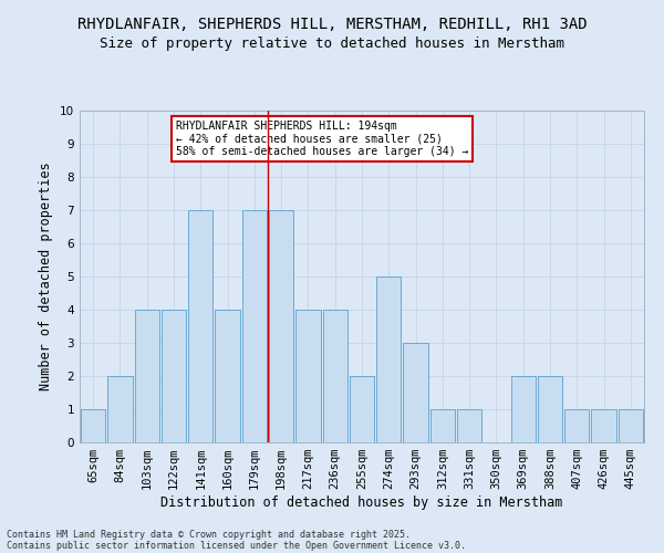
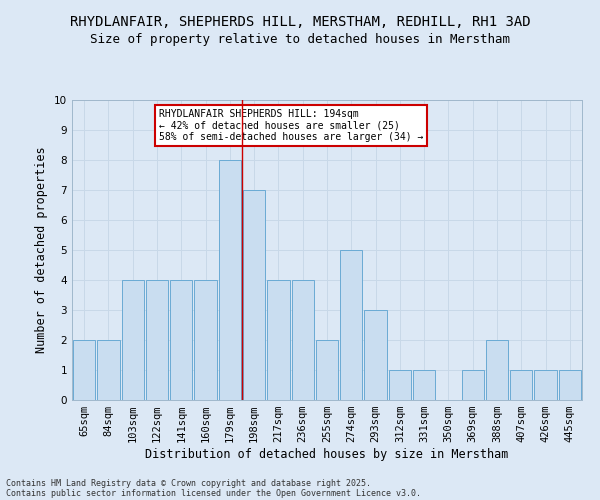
65sqm: 1 -> 2
141sqm: 7 -> 4
179sqm: 7 -> 8
369sqm: 2 -> 1
